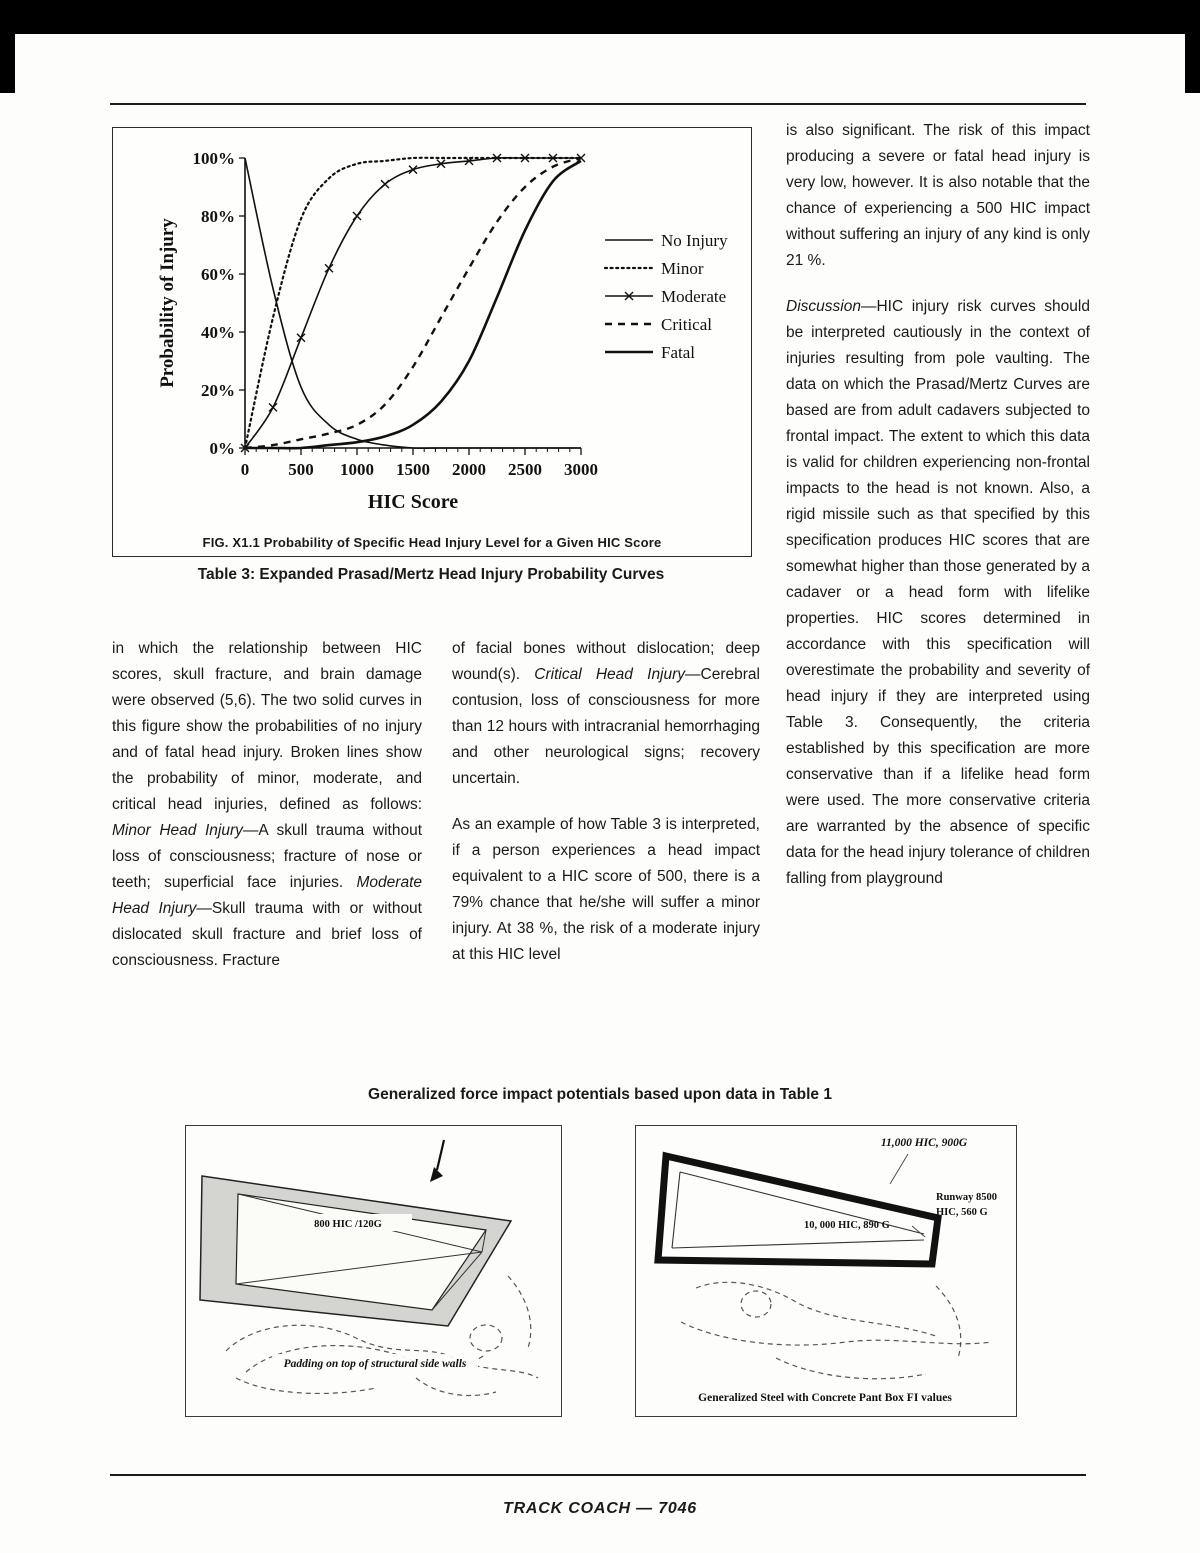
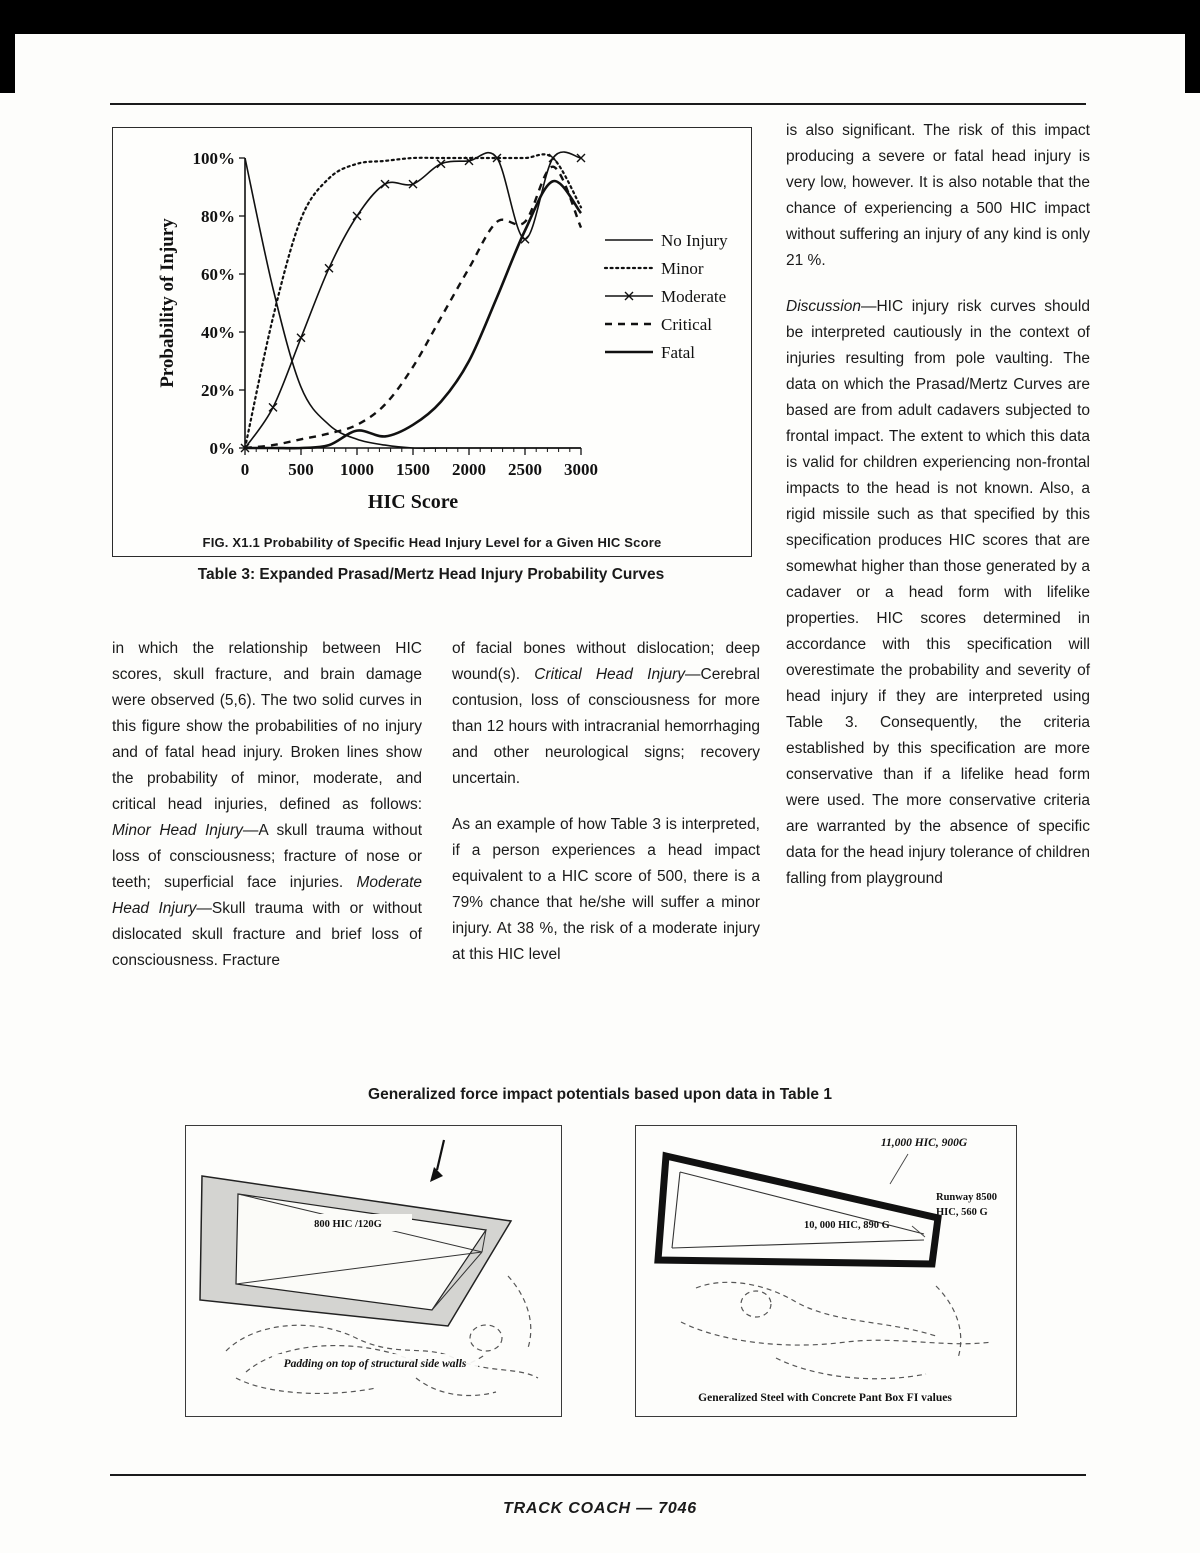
Fatal/1000: 2% -> 6%
Moderate/1500: 96% -> 91%
Moderate/2500: 100% -> 72%
Critical/2500: 90% -> 78%
Minor/3000: 100% -> 83%
Critical/3000: 100% -> 76%
Fatal/3000: 99% -> 81%
